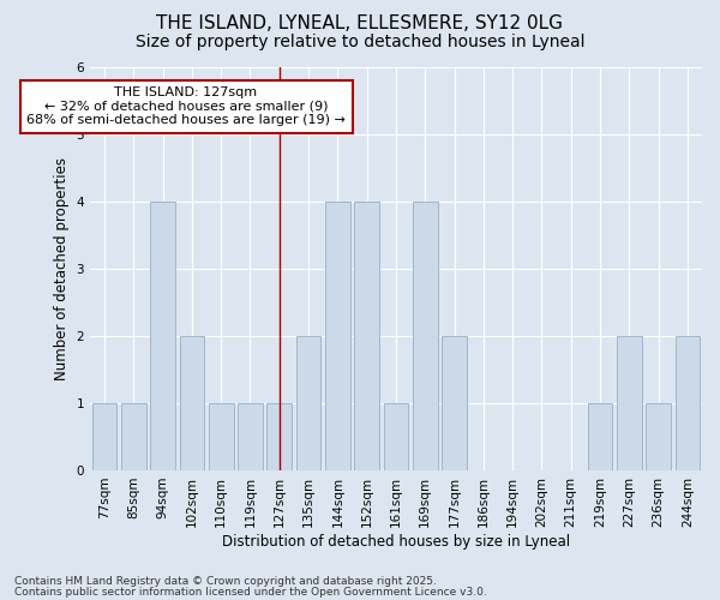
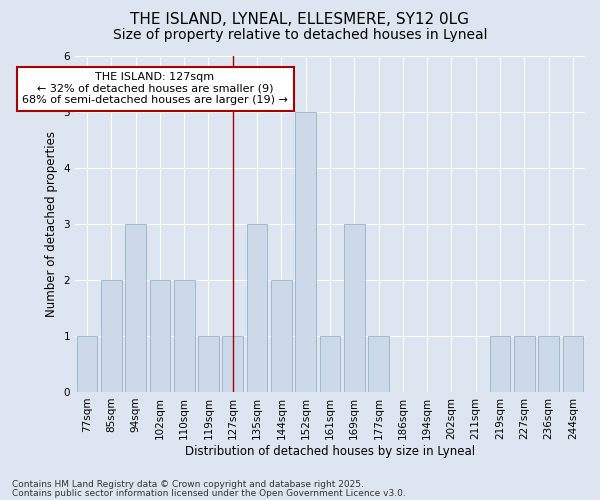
85sqm: 1 -> 2
94sqm: 4 -> 3
110sqm: 1 -> 2
135sqm: 2 -> 3
144sqm: 4 -> 2
152sqm: 4 -> 5
169sqm: 4 -> 3
177sqm: 2 -> 1
227sqm: 2 -> 1
244sqm: 2 -> 1
